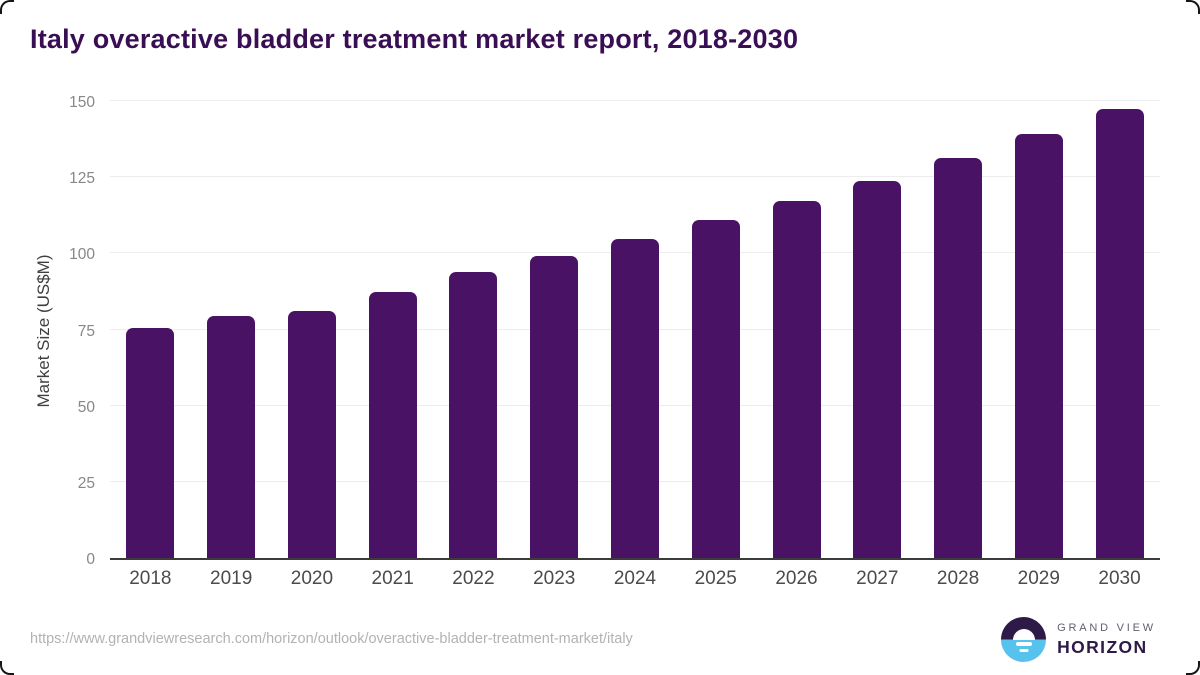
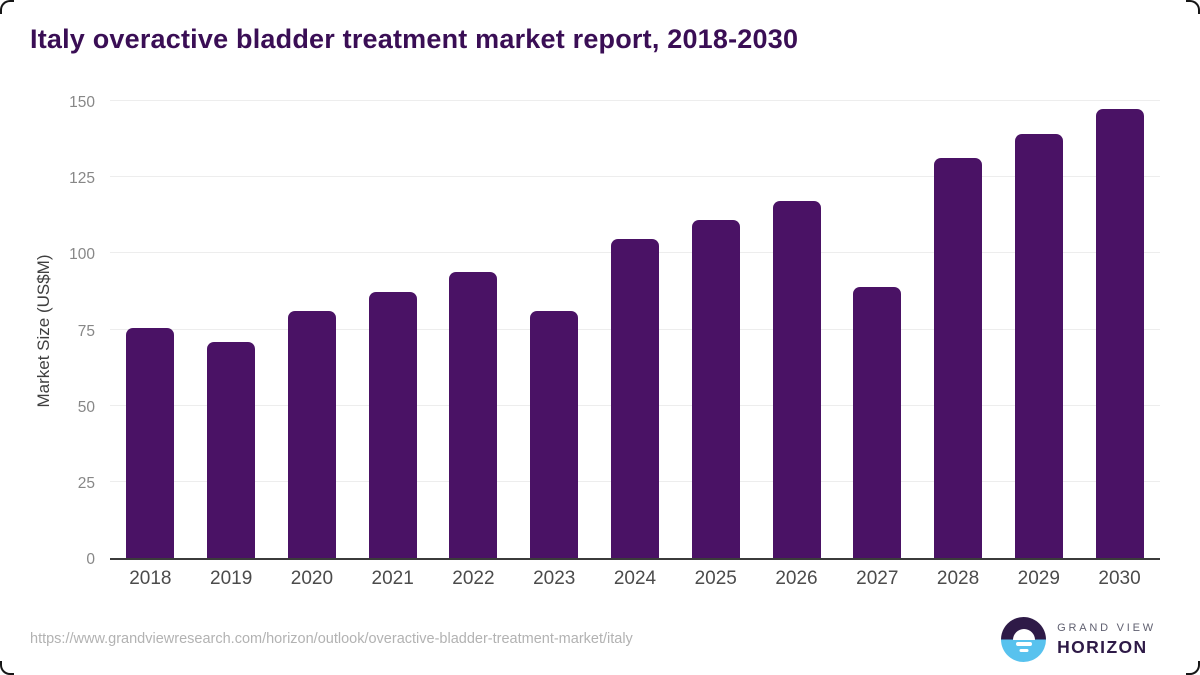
2019: 80 -> 71
2023: 99 -> 81
2027: 124 -> 89
